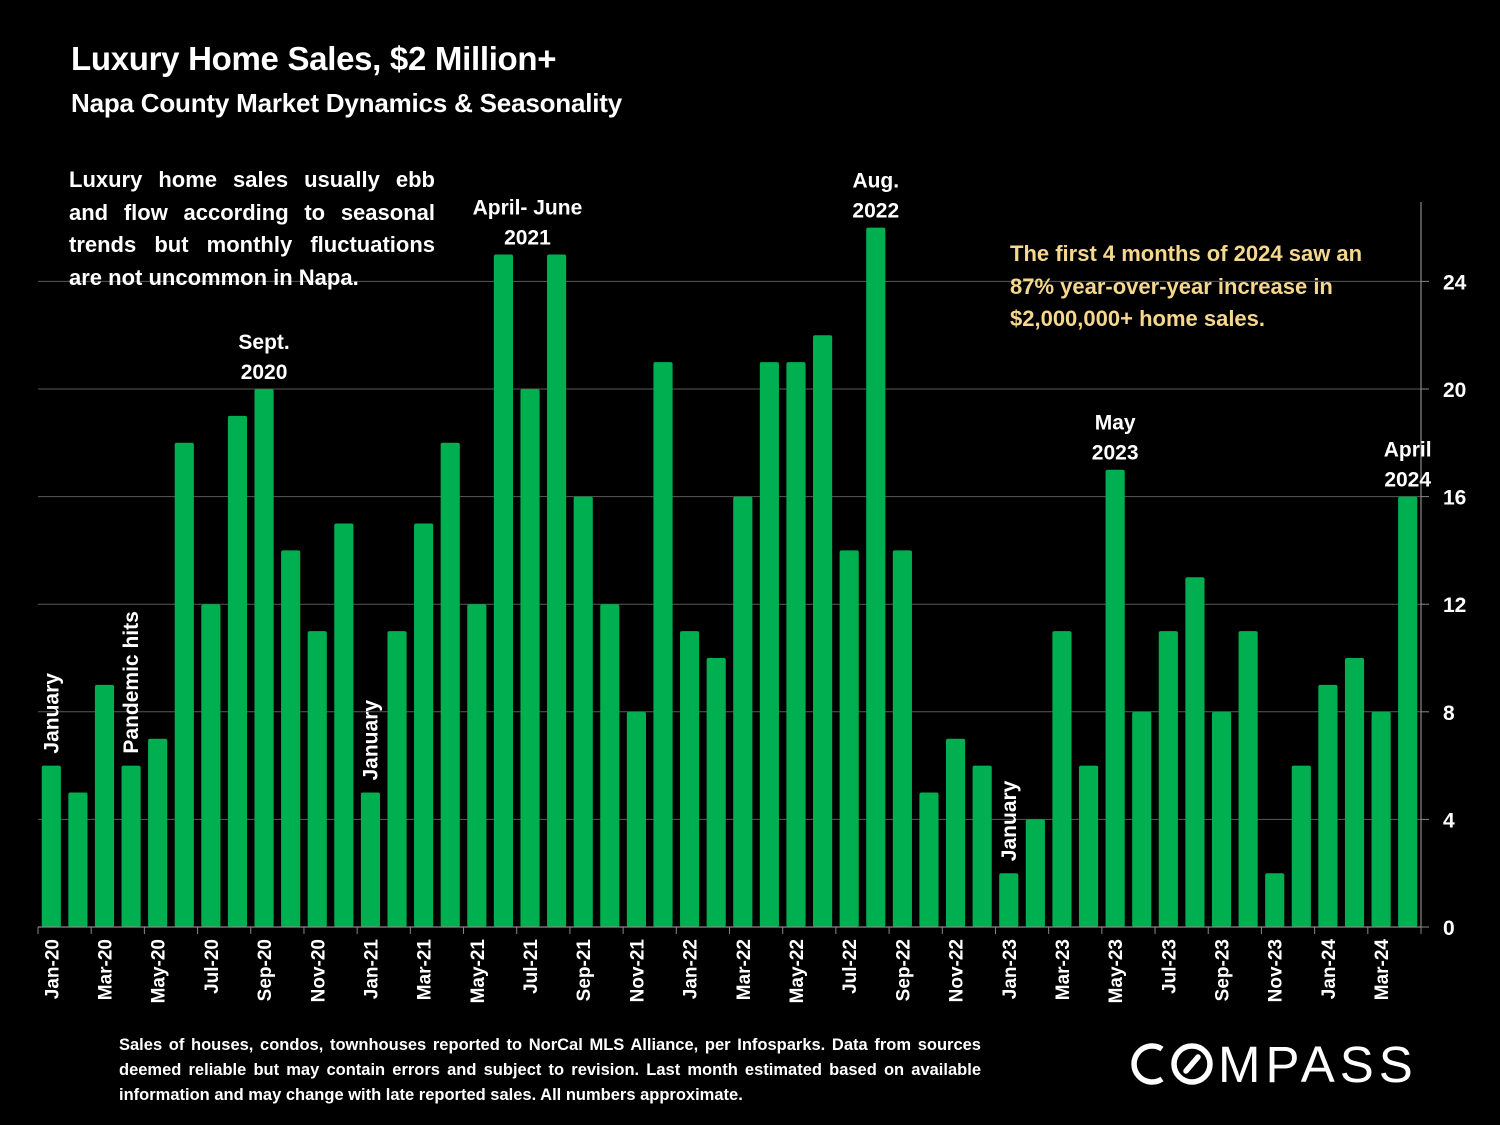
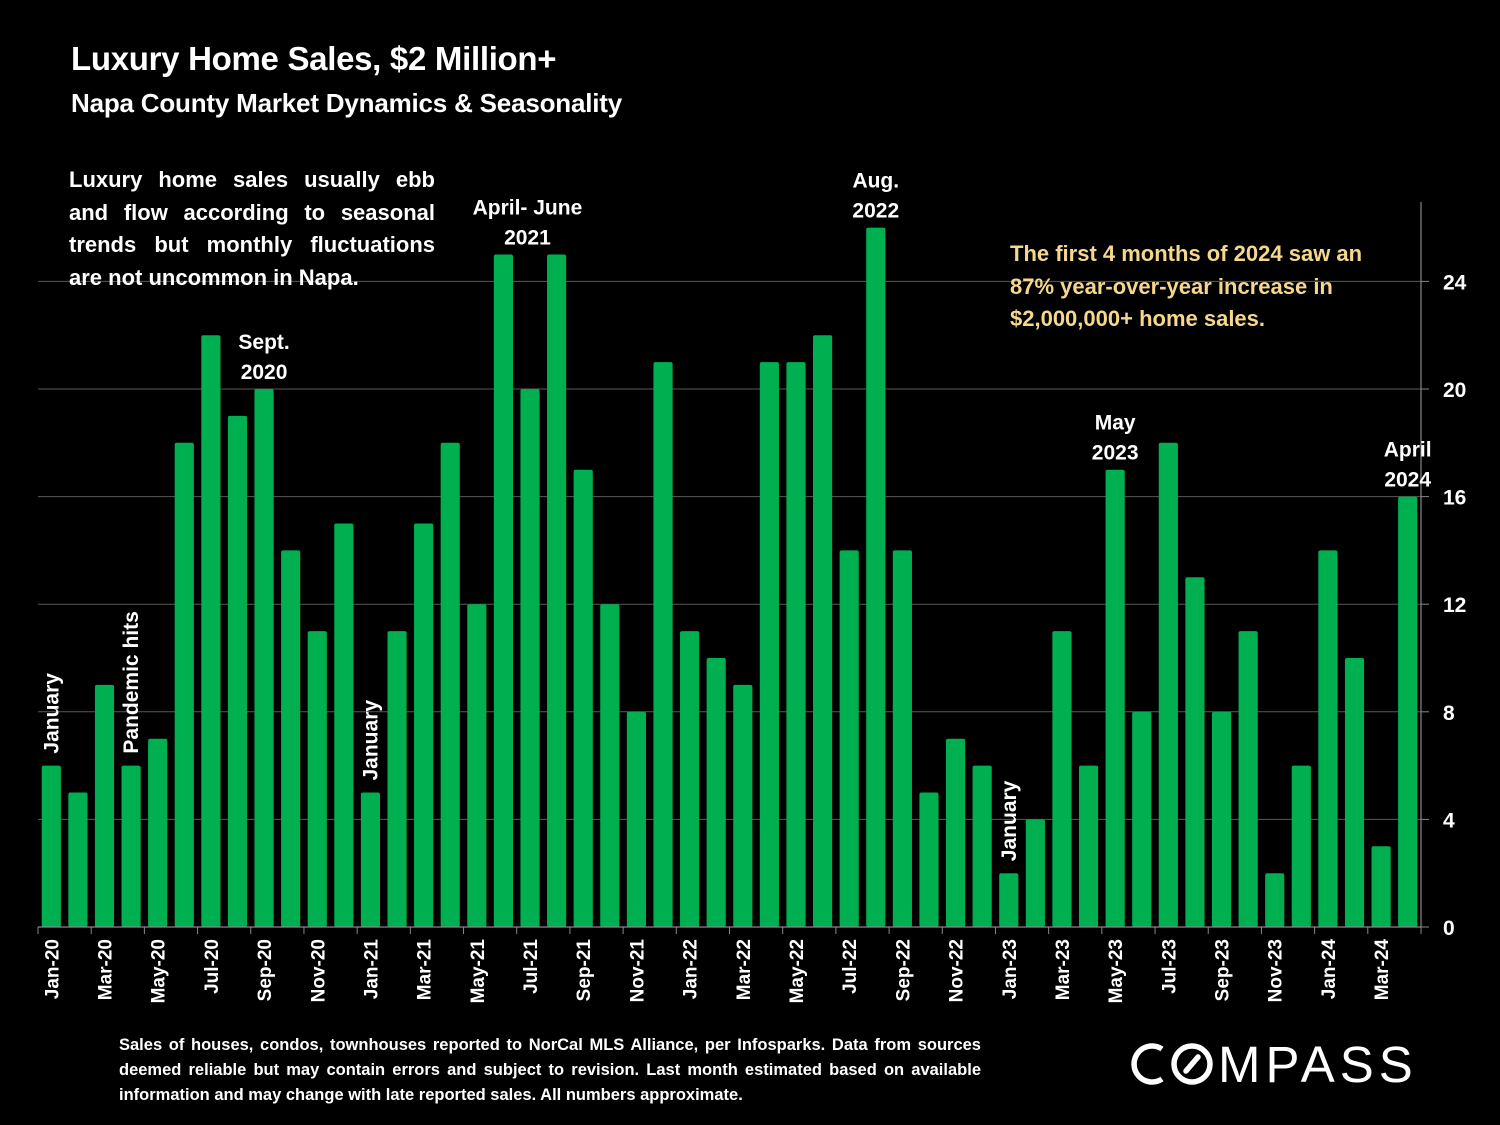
Jul-20: 12 -> 22
Sep-21: 16 -> 17
Mar-22: 16 -> 9
Jul-23: 11 -> 18
Jan-24: 9 -> 14
Mar-24: 8 -> 3
